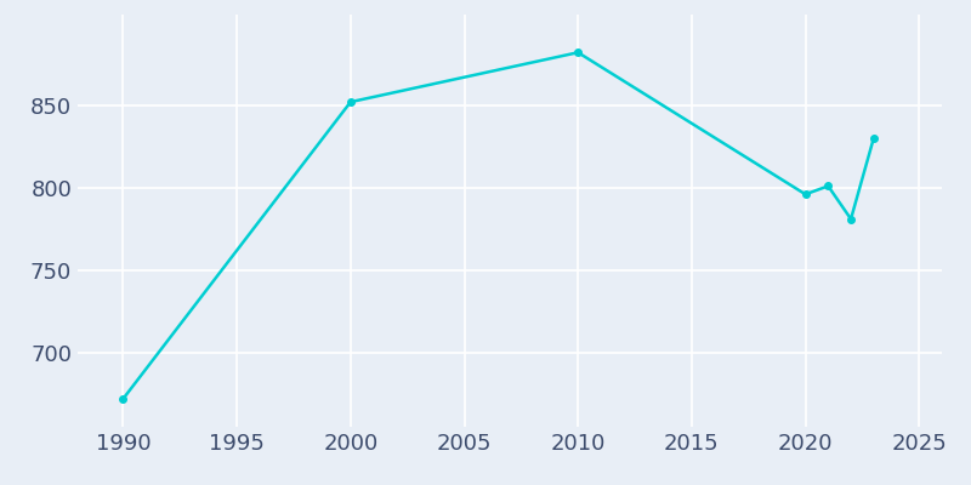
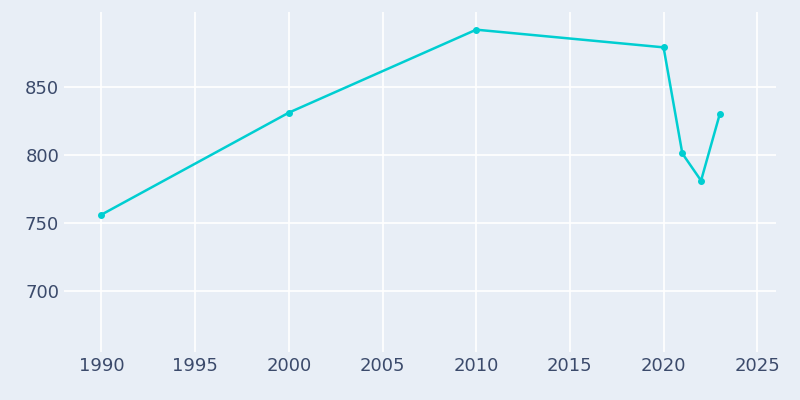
1990: 672 -> 756
2000: 852 -> 831
2010: 882 -> 892
2020: 796 -> 879
